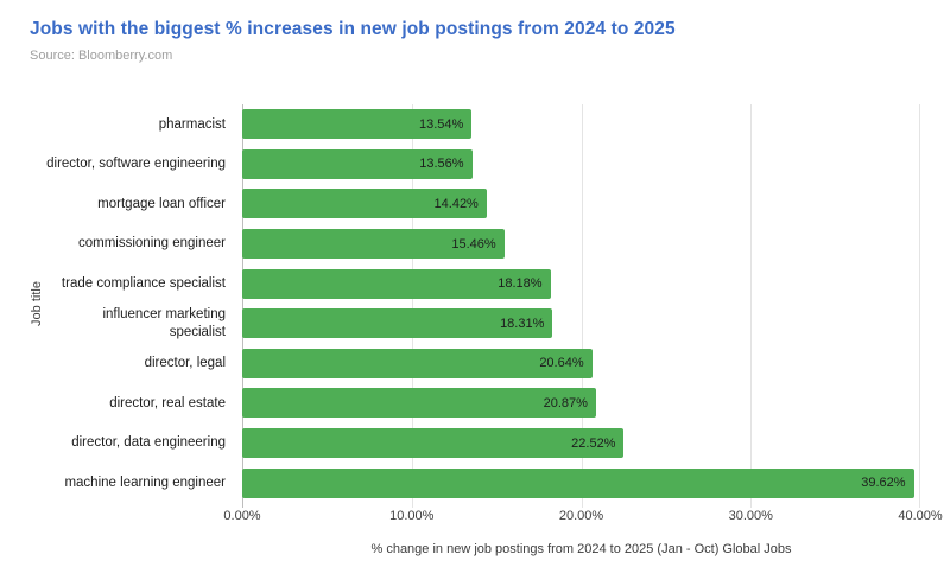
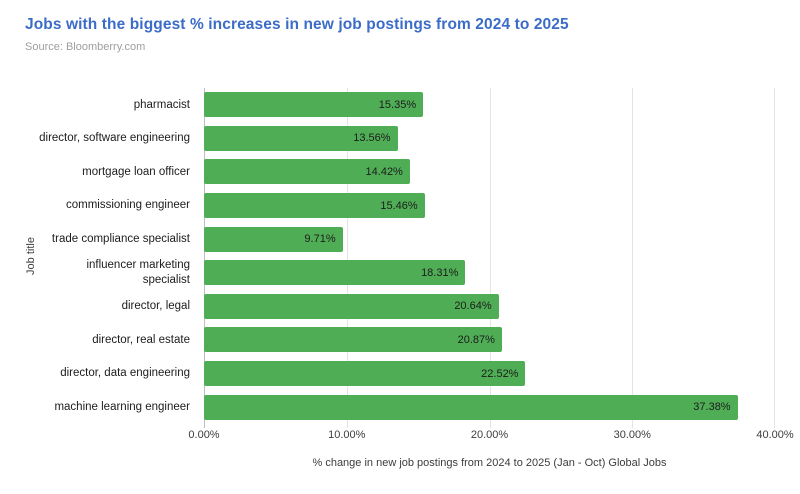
pharmacist: 13.54% -> 15.35%
trade compliance specialist: 18.18% -> 9.71%
machine learning engineer: 39.62% -> 37.38%
